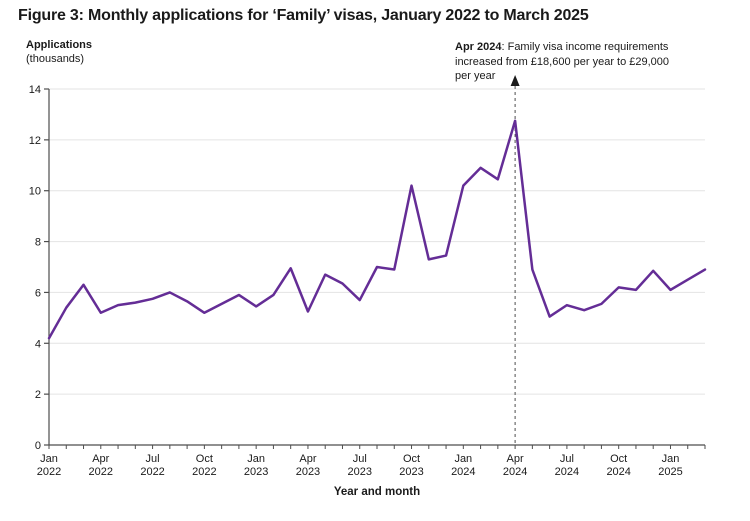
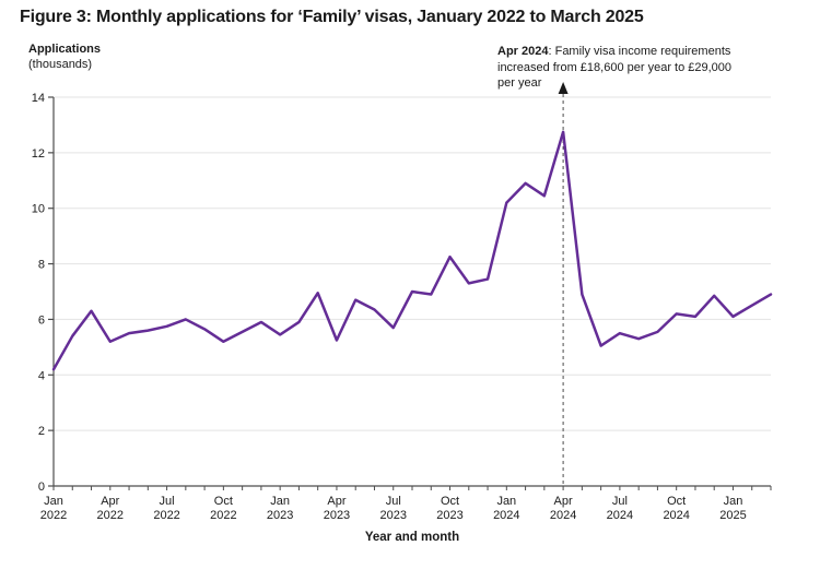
Oct 2023: 10.2 -> 8.2
